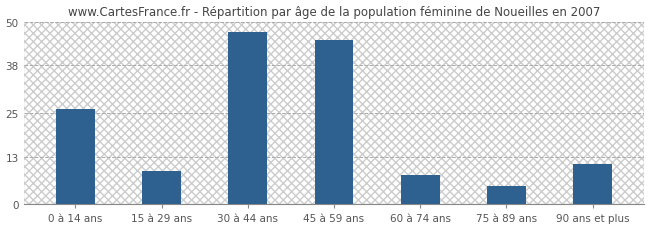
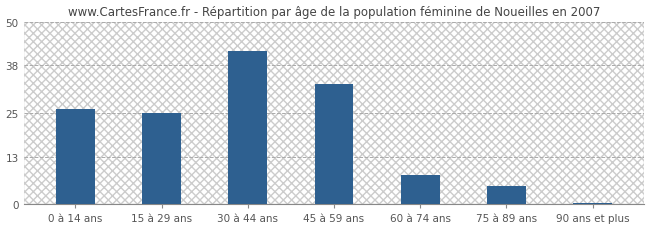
15 à 29 ans: 9.0 -> 25.0
30 à 44 ans: 47.0 -> 42.0
45 à 59 ans: 45.0 -> 33.0
90 ans et plus: 11.0 -> 0.5
